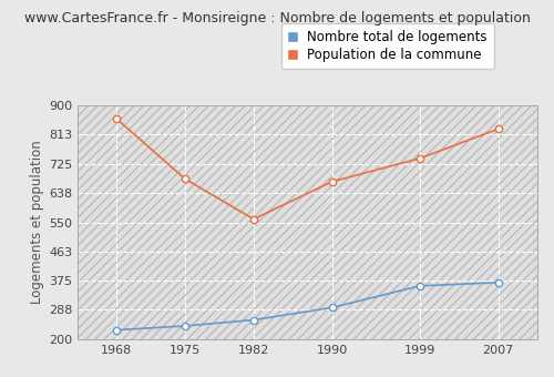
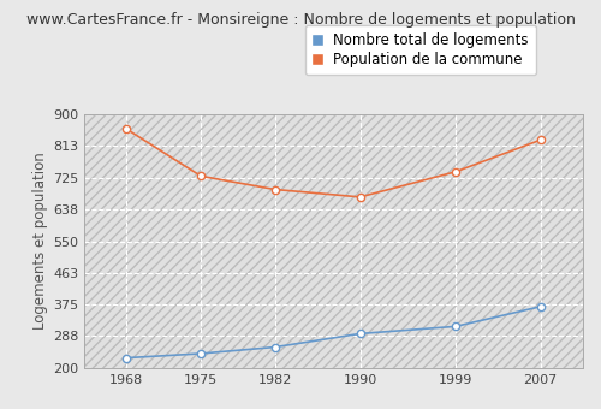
Population de la commune/1975: 680 -> 730
Population de la commune/1982: 560 -> 693
Nombre total de logements/1999: 360 -> 315
